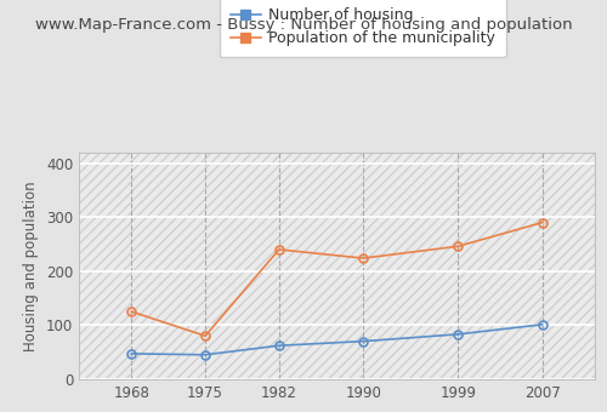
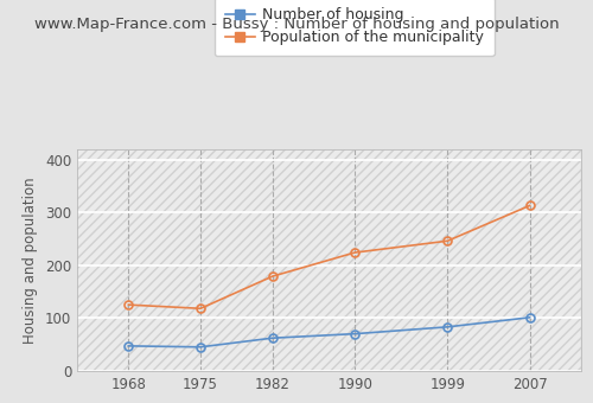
Population of the municipality/1975: 80 -> 118
Population of the municipality/1982: 240 -> 179
Population of the municipality/2007: 290 -> 313
